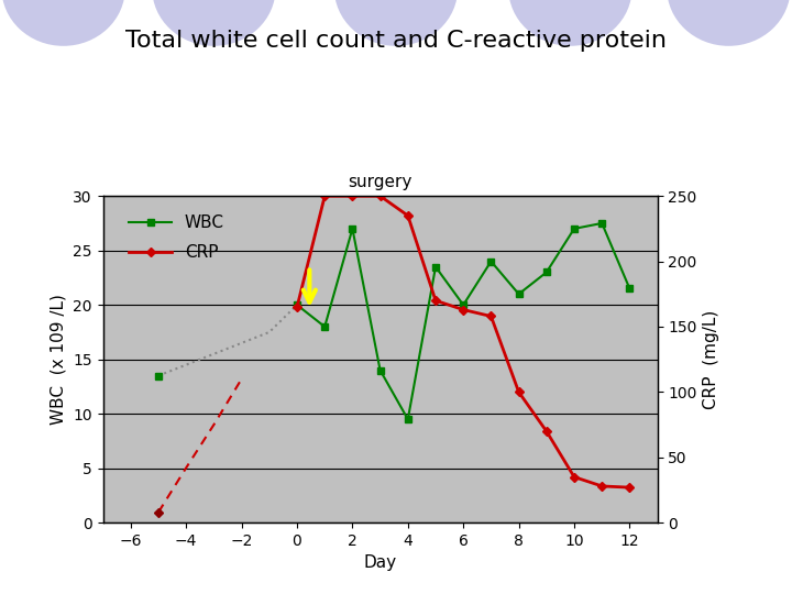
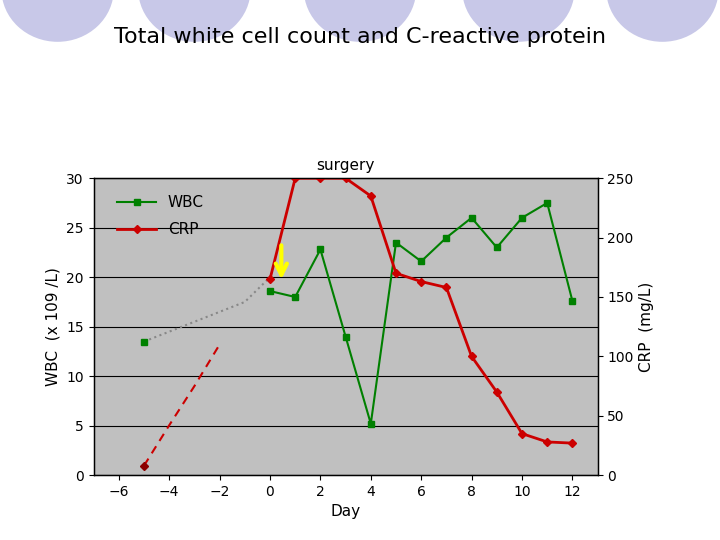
WBC/0: 20.0 -> 18.6
WBC/2: 27.0 -> 22.8
WBC/4: 9.5 -> 5.2
WBC/6: 20.0 -> 21.6
WBC/8: 21.0 -> 26.0
WBC/10: 27.0 -> 26.0
WBC/12: 21.5 -> 17.6
